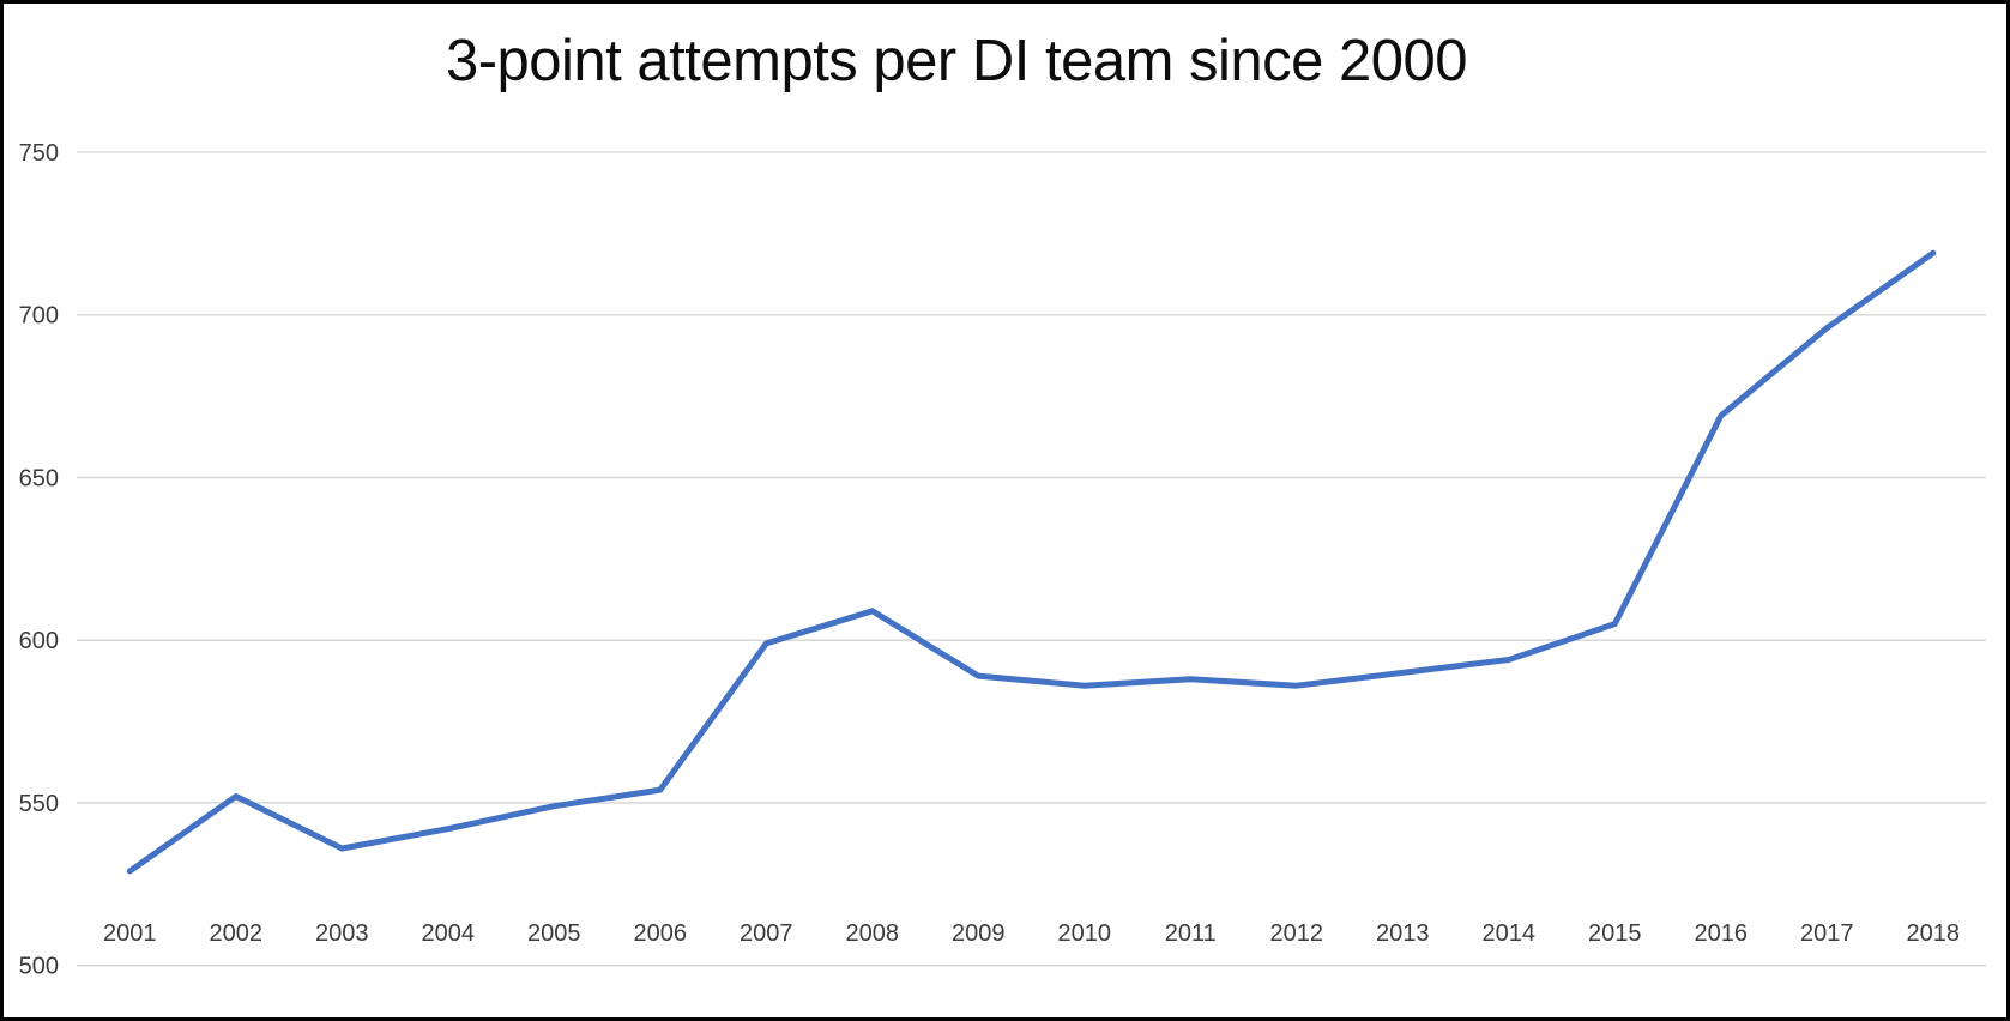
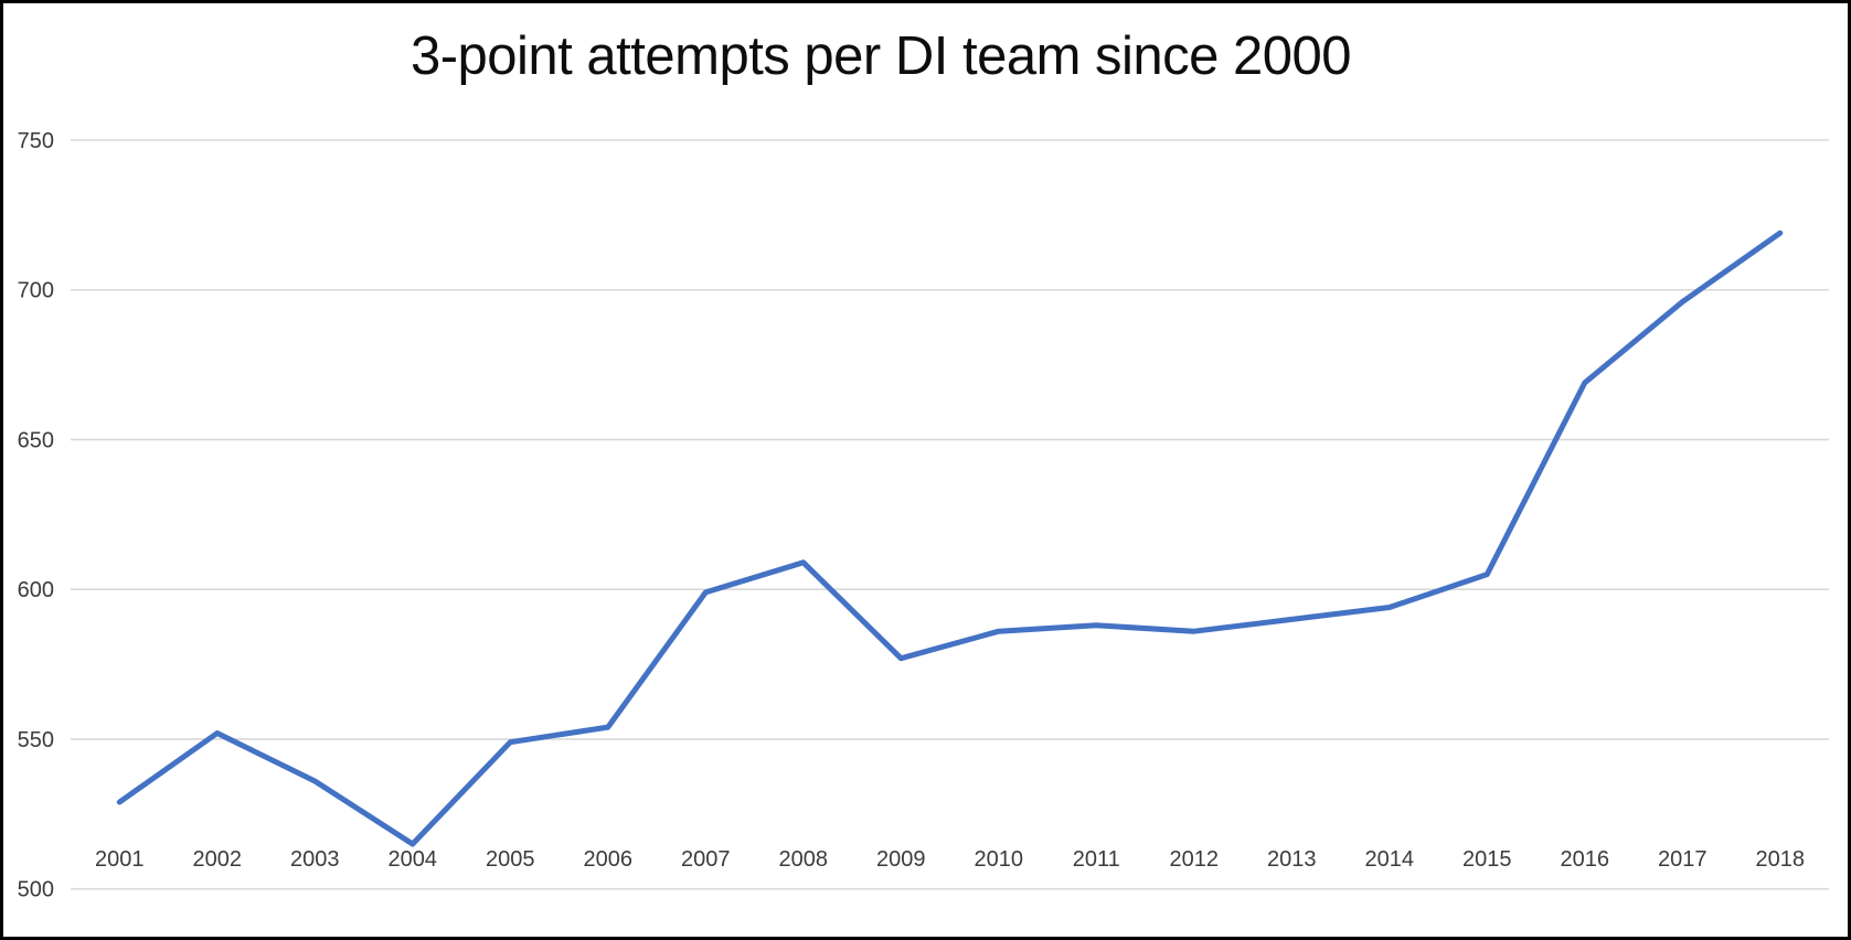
2004: 542 -> 515
2009: 589 -> 577
